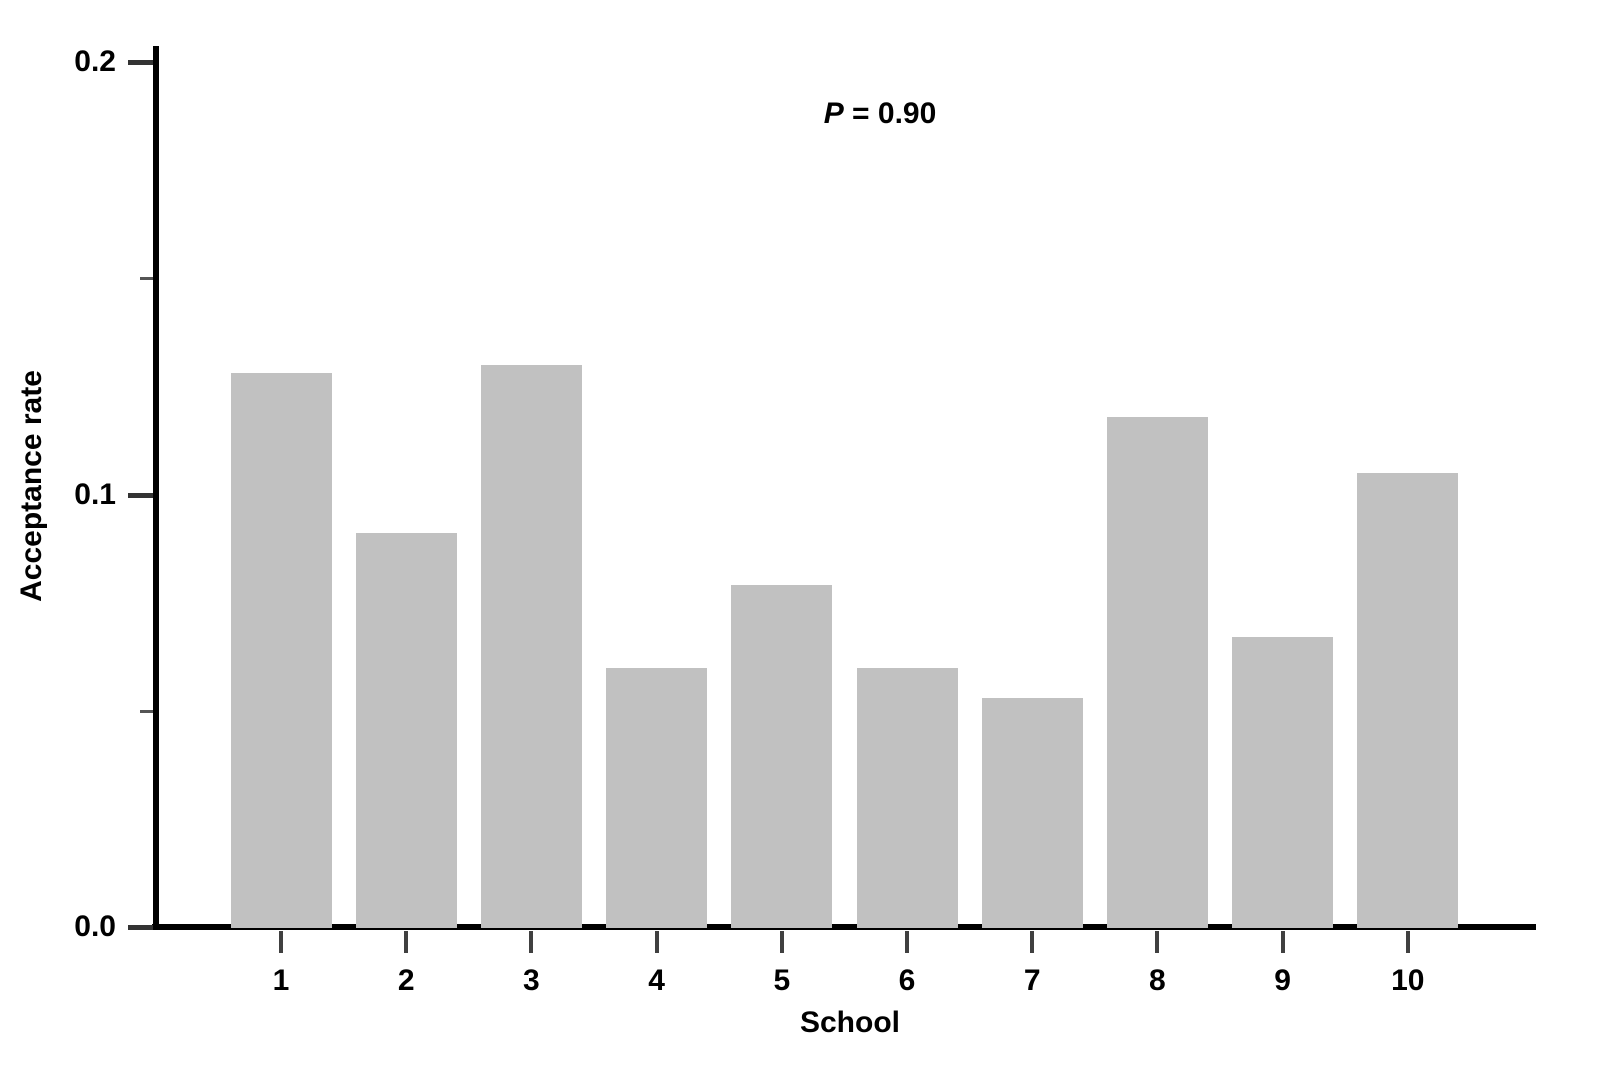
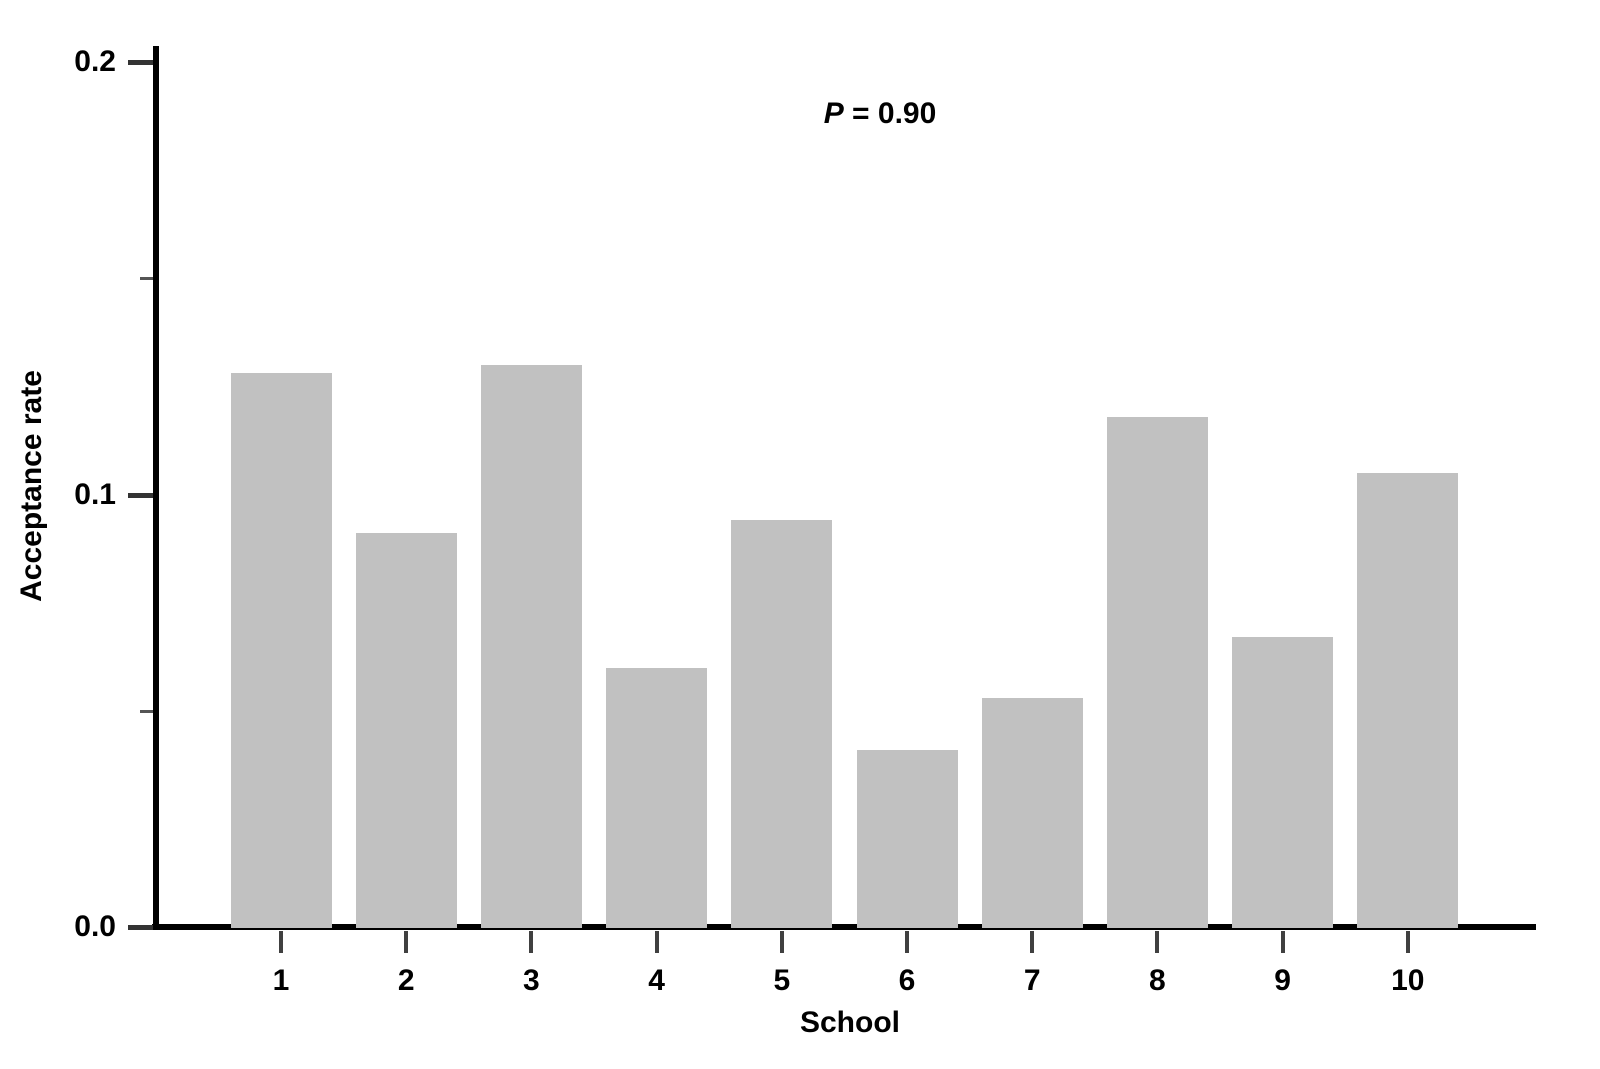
5: 0.079 -> 0.094
6: 0.060 -> 0.041
